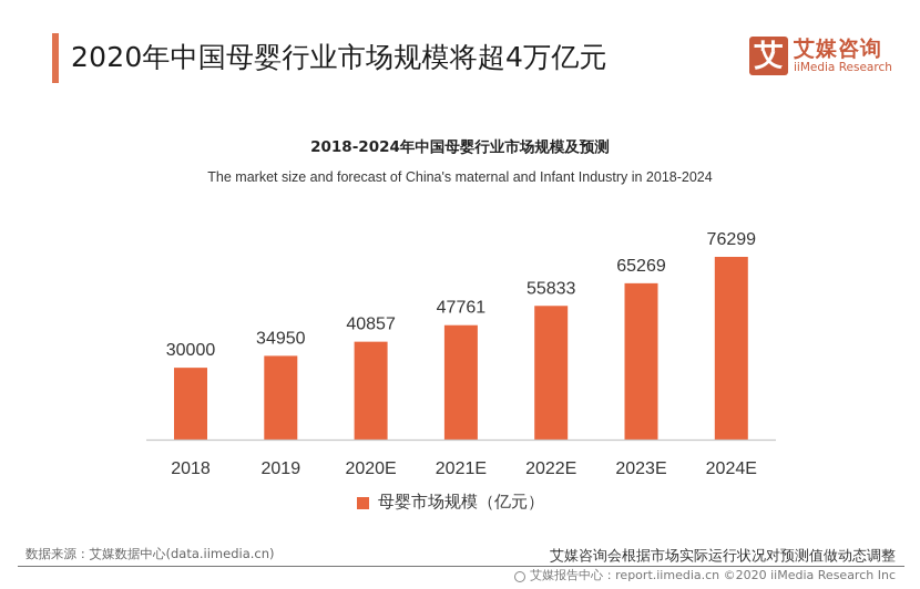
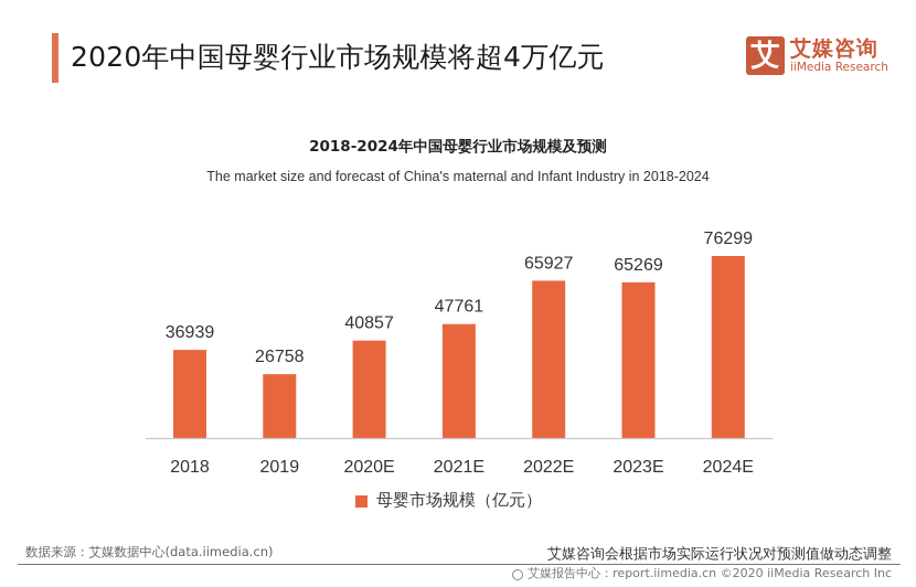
2018: 30000 -> 36939
2019: 34950 -> 26758
2022E: 55833 -> 65927
